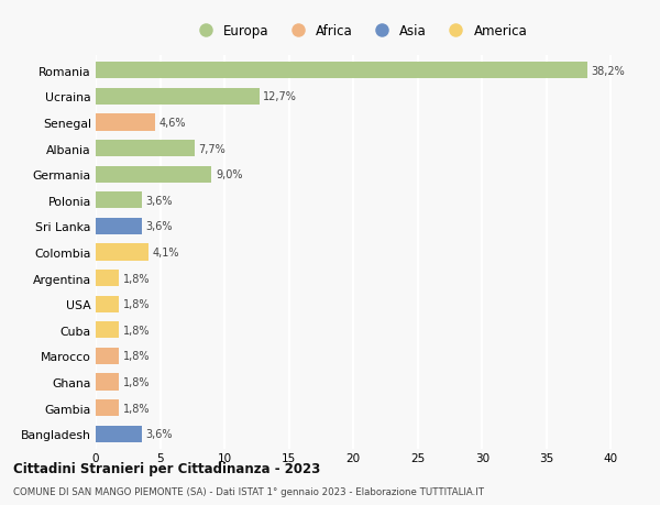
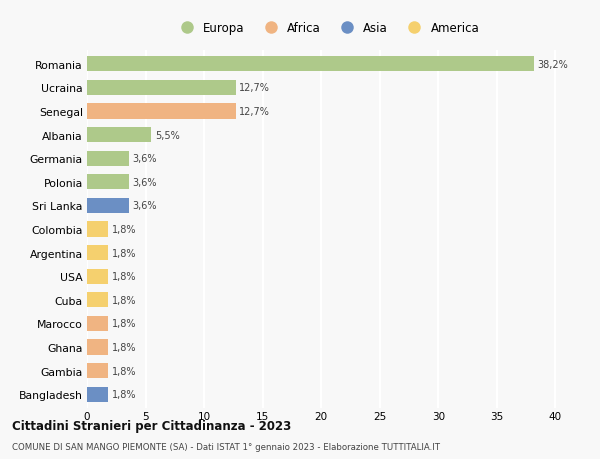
Senegal: 4,6% -> 12,7%
Albania: 7,7% -> 5,5%
Germania: 9,0% -> 3,6%
Colombia: 4,1% -> 1,8%
Bangladesh: 3,6% -> 1,8%
